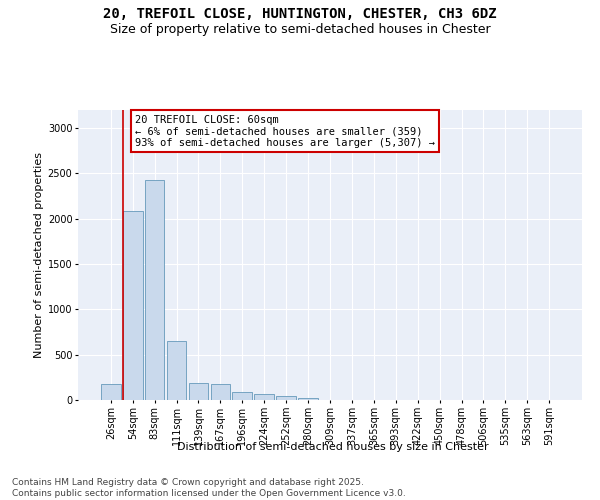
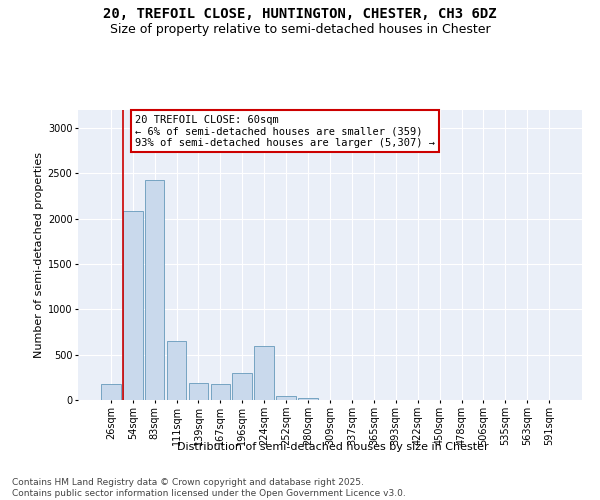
196sqm: 90 -> 300
224sqm: 60 -> 600
